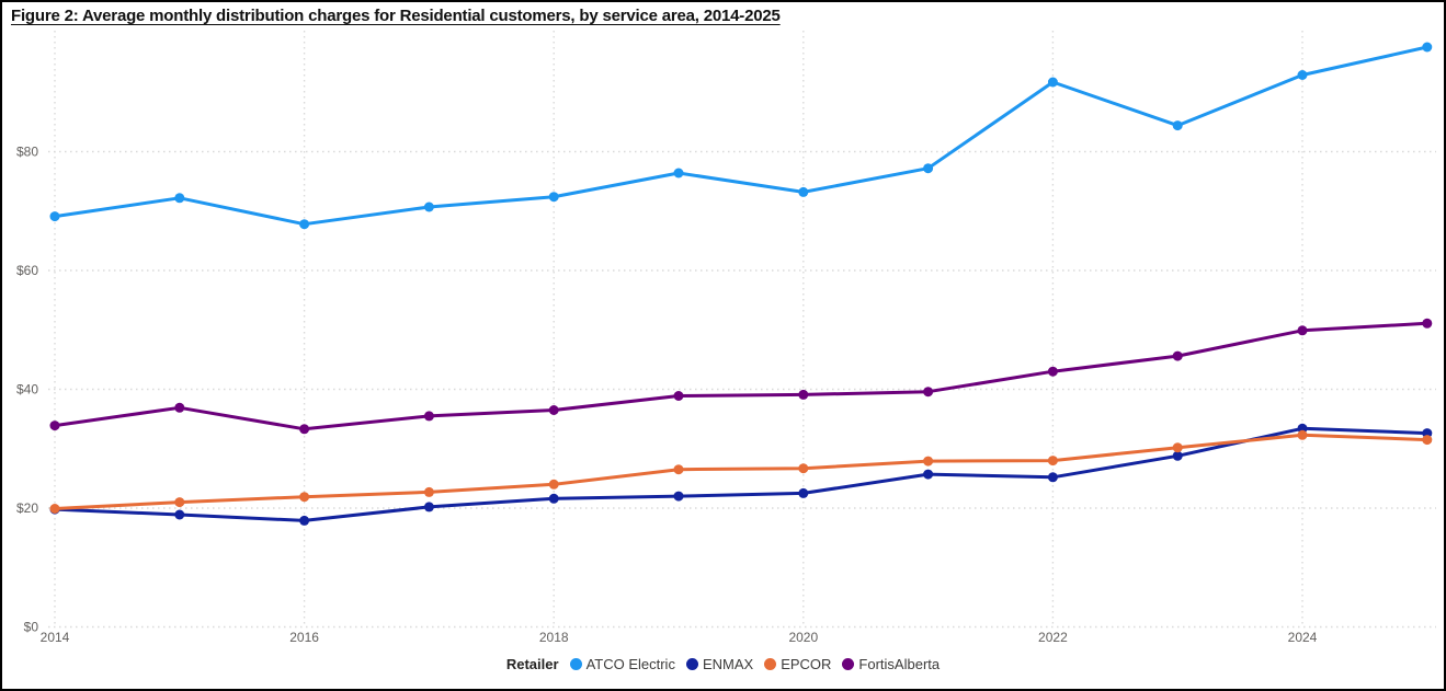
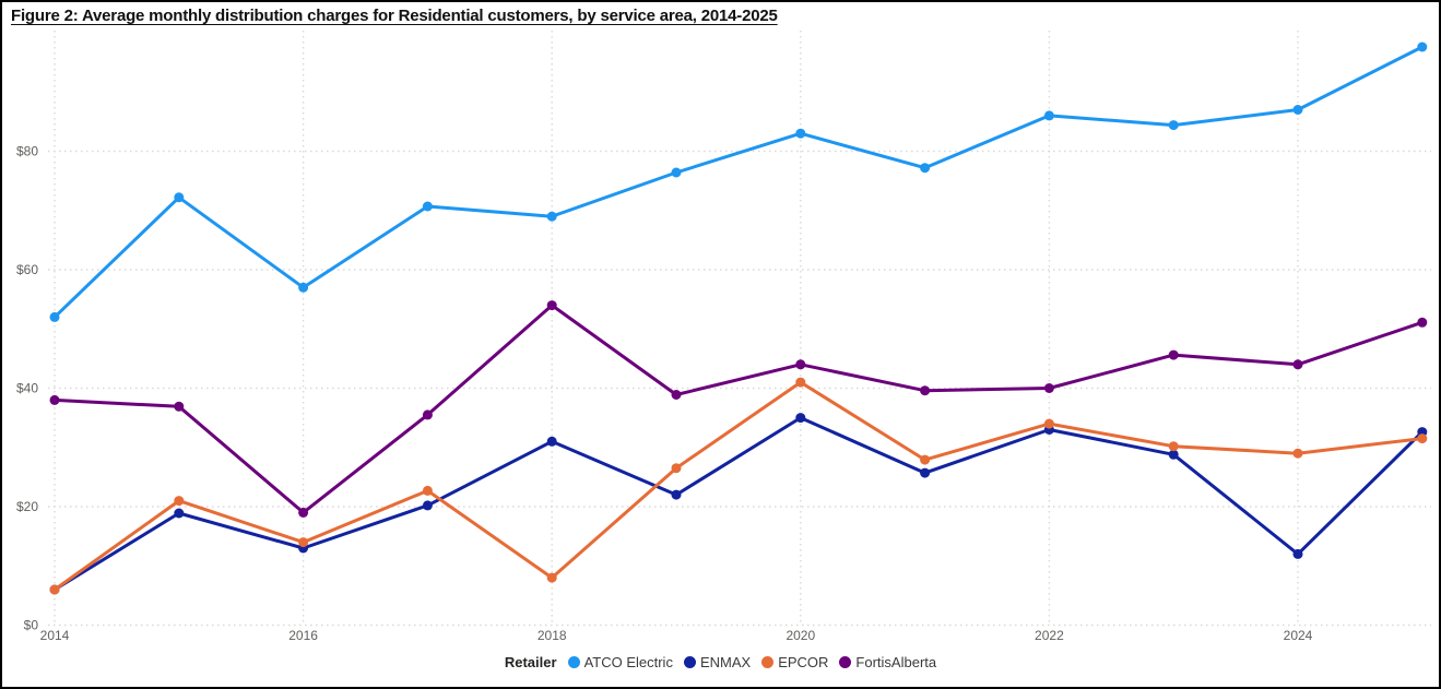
ATCO Electric/2014: $69 -> $52
ENMAX/2014: $20 -> $6
EPCOR/2014: $20 -> $6
FortisAlberta/2014: $34 -> $38
ATCO Electric/2016: $68 -> $57
ENMAX/2016: $18 -> $13
EPCOR/2016: $22 -> $14
FortisAlberta/2016: $33 -> $19
ATCO Electric/2018: $72 -> $69
ENMAX/2018: $22 -> $31
EPCOR/2018: $24 -> $8
FortisAlberta/2018: $36 -> $54
ATCO Electric/2020: $73 -> $83
ENMAX/2020: $22 -> $35
EPCOR/2020: $27 -> $41
FortisAlberta/2020: $39 -> $44
ATCO Electric/2022: $92 -> $86
ENMAX/2022: $25 -> $33
EPCOR/2022: $28 -> $34
FortisAlberta/2022: $43 -> $40
ATCO Electric/2024: $93 -> $87
ENMAX/2024: $33 -> $12
EPCOR/2024: $32 -> $29
FortisAlberta/2024: $50 -> $44
